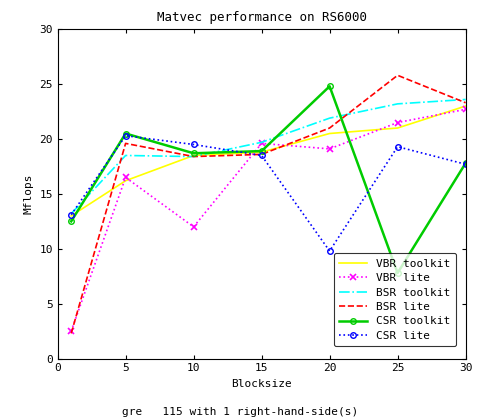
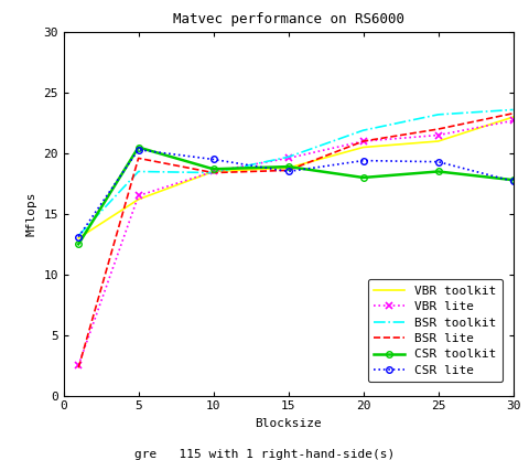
VBR lite/10: 12.0 -> 18.5
VBR lite/20: 19.1 -> 21.0
CSR toolkit/20: 24.8 -> 18.0
CSR lite/20: 9.8 -> 19.4
BSR lite/25: 25.8 -> 22.0
CSR toolkit/25: 7.8 -> 18.5
